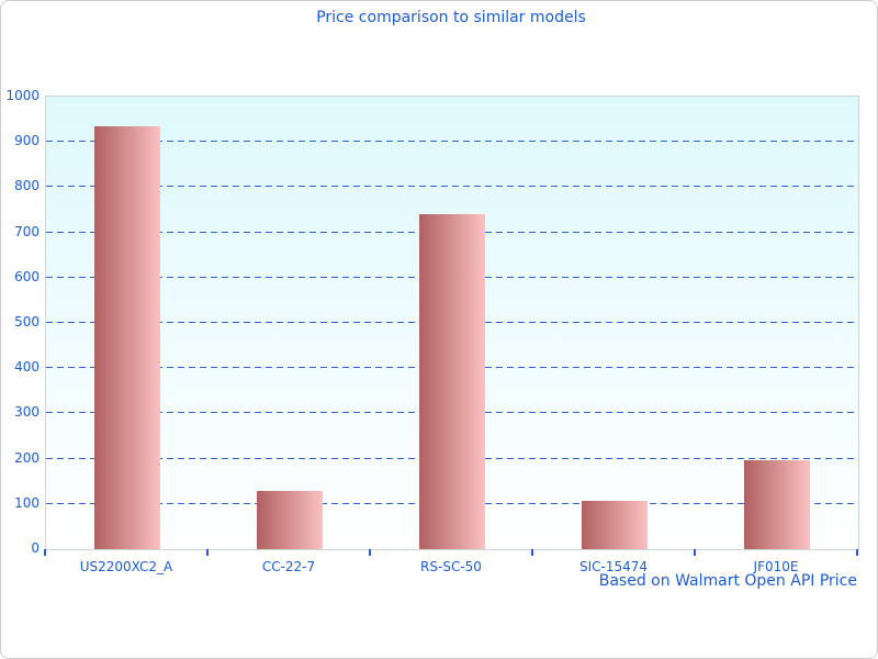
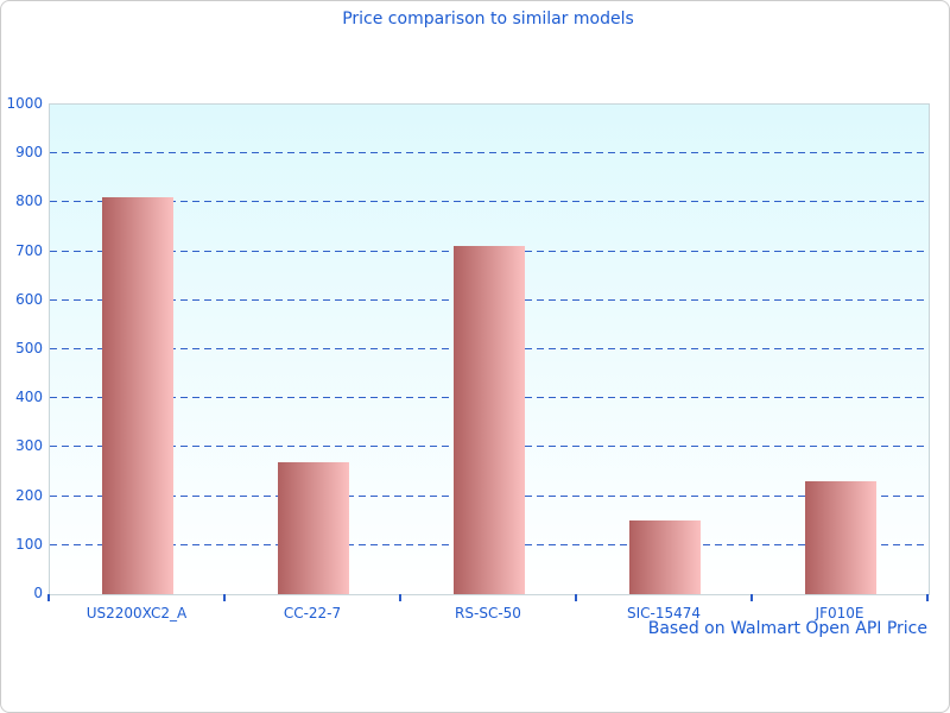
US2200XC2_A: 940 -> 810
CC-22-7: 130 -> 270
RS-SC-50: 740 -> 710
SIC-15474: 110 -> 150
JF010E: 200 -> 230
